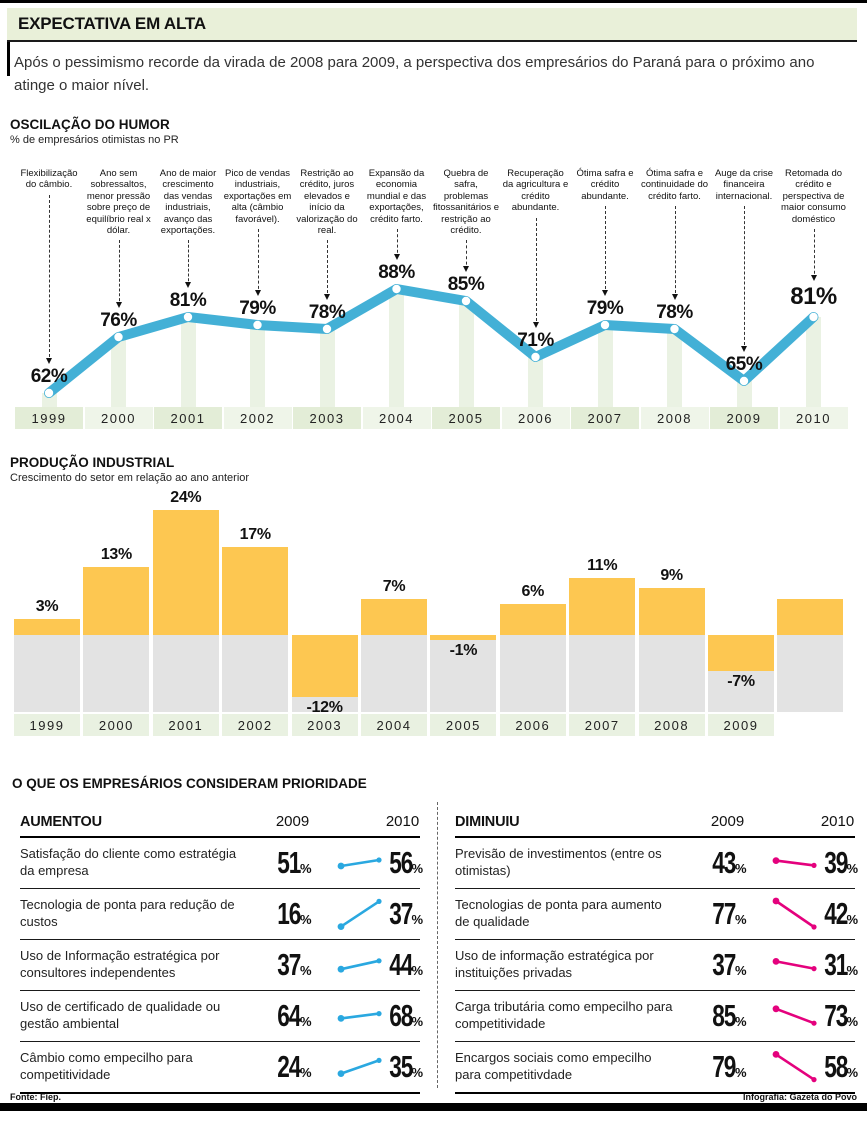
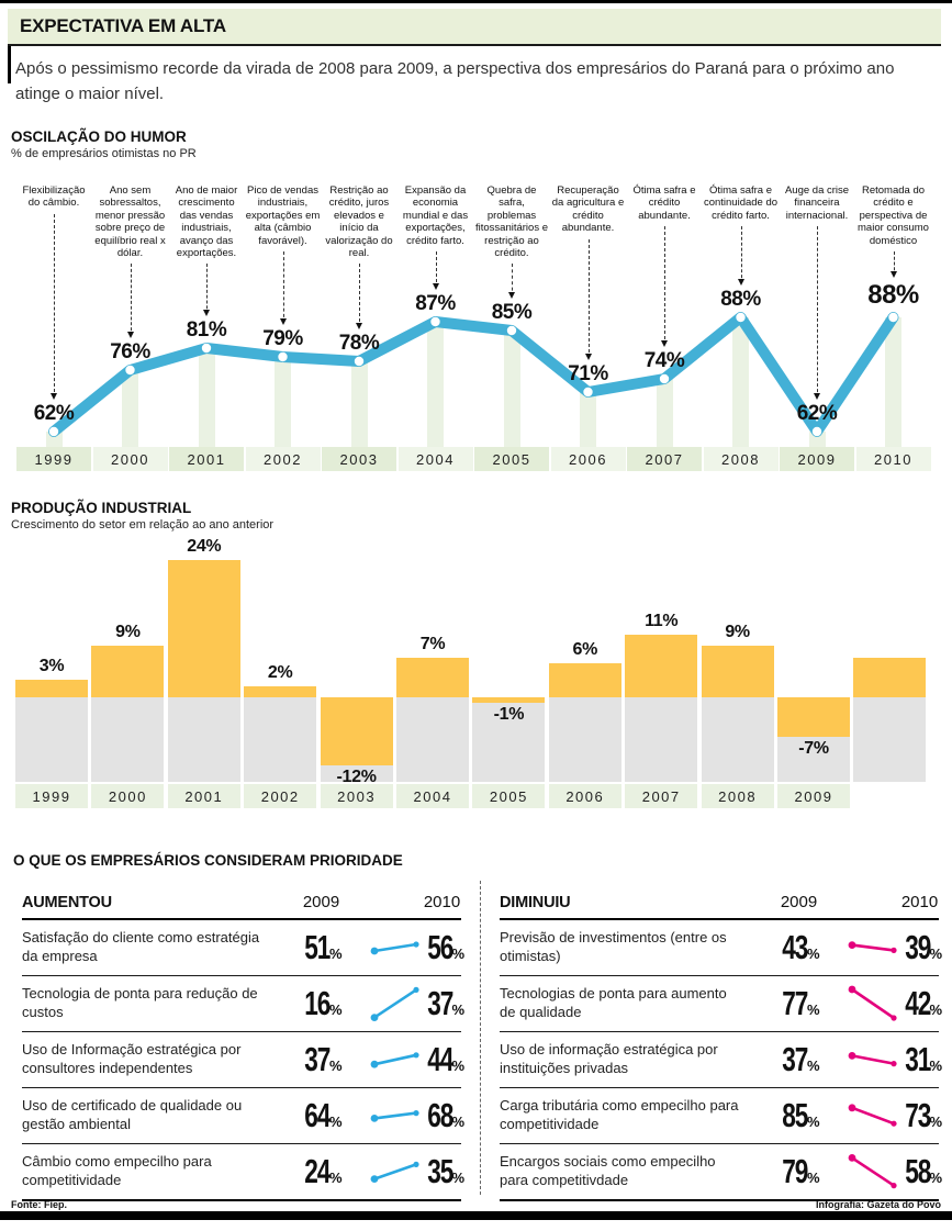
OSCILAÇÃO DO HUMOR/2004: 88% -> 87%
OSCILAÇÃO DO HUMOR/2007: 79% -> 74%
OSCILAÇÃO DO HUMOR/2008: 78% -> 88%
OSCILAÇÃO DO HUMOR/2009: 65% -> 62%
OSCILAÇÃO DO HUMOR/2010: 81% -> 88%
PRODUÇÃO INDUSTRIAL/2000: 13% -> 9%
PRODUÇÃO INDUSTRIAL/2002: 17% -> 2%
